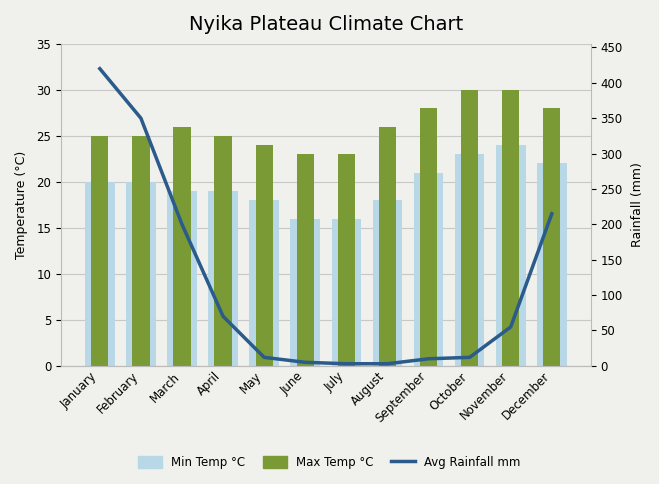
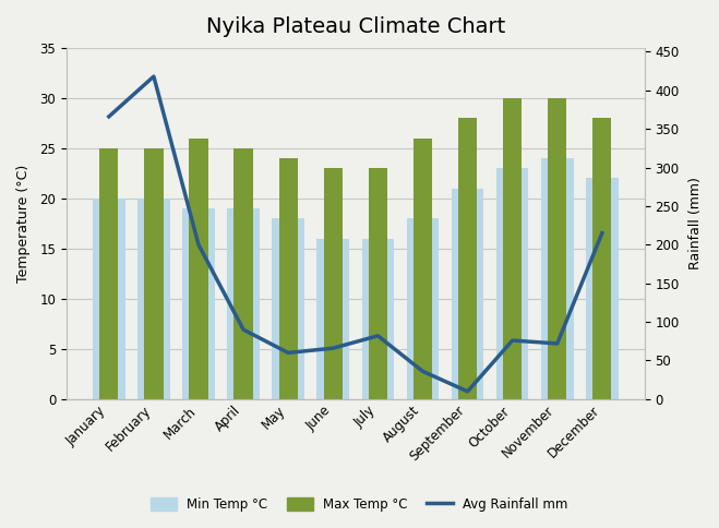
Avg Rainfall mm/January: 420 -> 366
Avg Rainfall mm/February: 350 -> 418
Avg Rainfall mm/April: 70 -> 90
Avg Rainfall mm/May: 12 -> 60
Avg Rainfall mm/June: 5 -> 66
Avg Rainfall mm/July: 3 -> 82
Avg Rainfall mm/August: 3 -> 36
Avg Rainfall mm/October: 12 -> 76
Avg Rainfall mm/November: 55 -> 72
